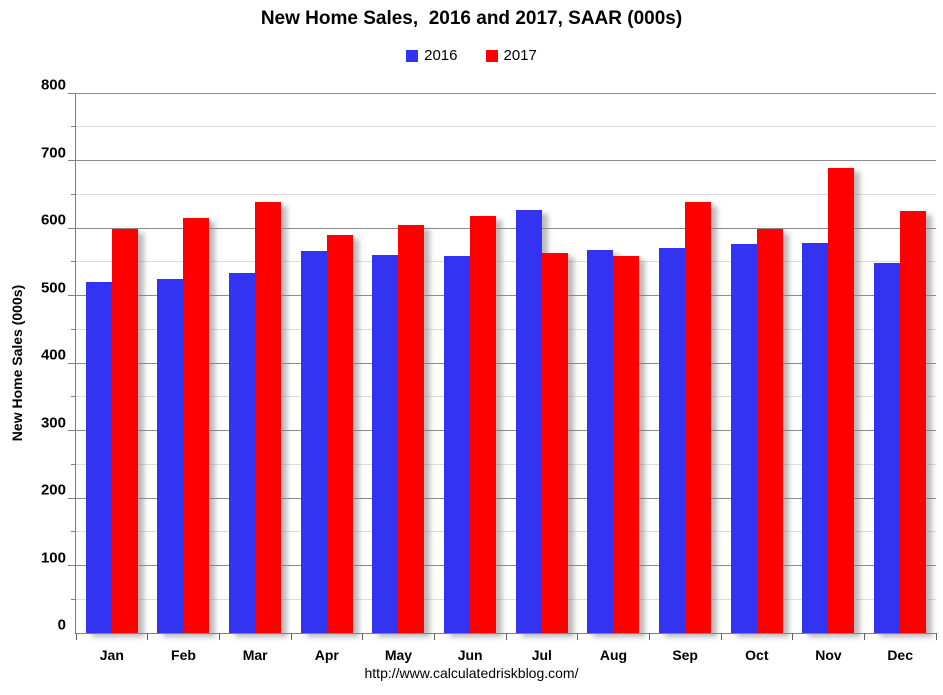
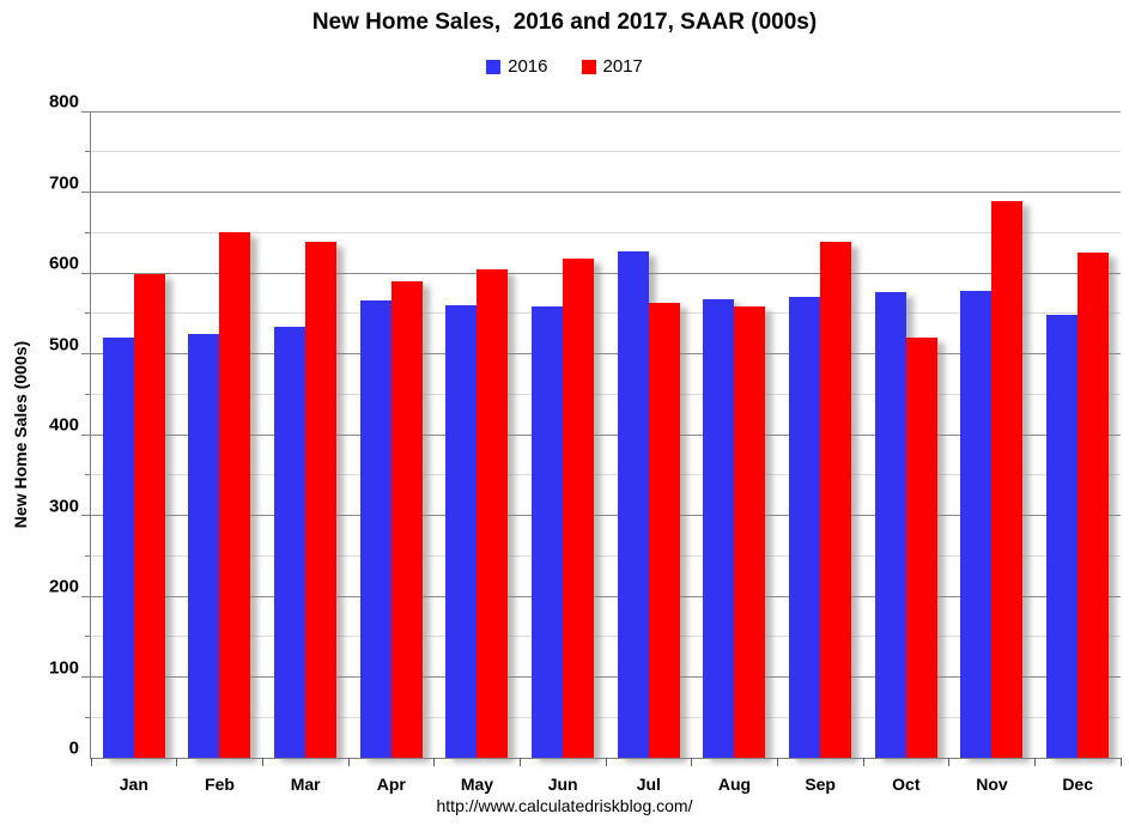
2017/Feb: 620 -> 650
2017/Oct: 600 -> 520
